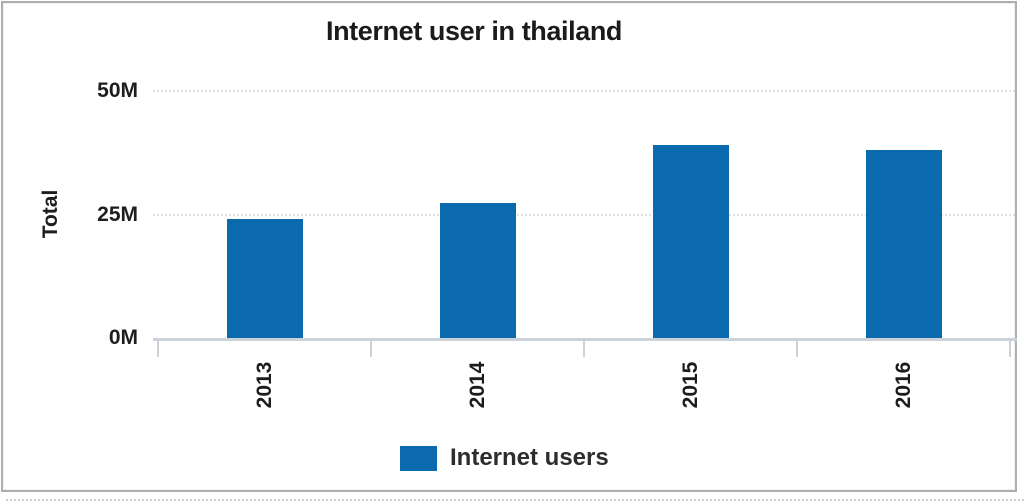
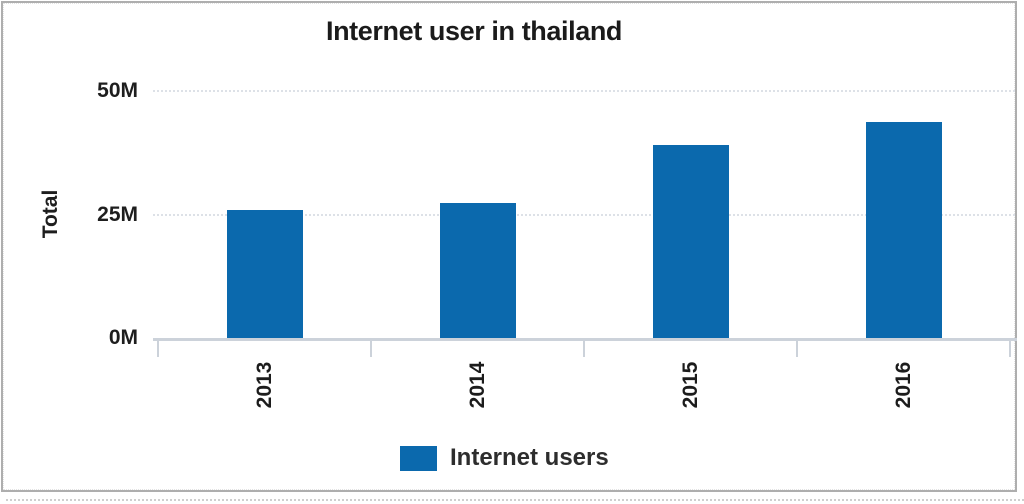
2013: 24M -> 26M
2016: 38M -> 44M
